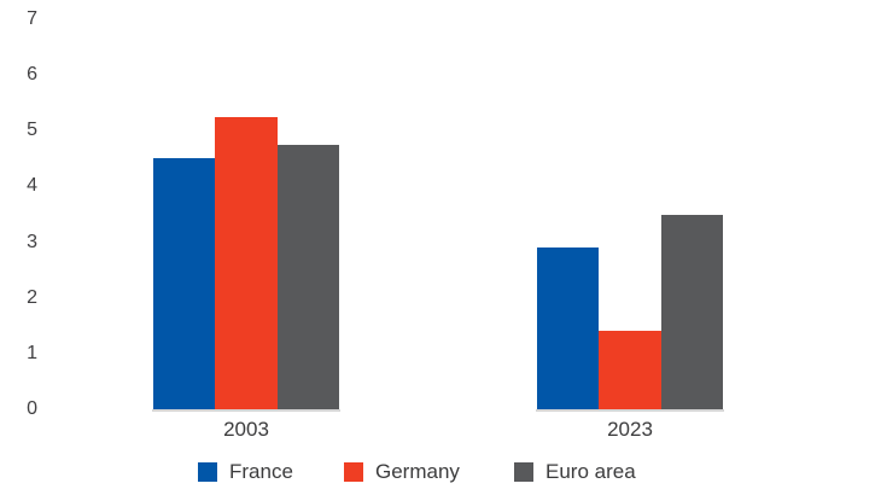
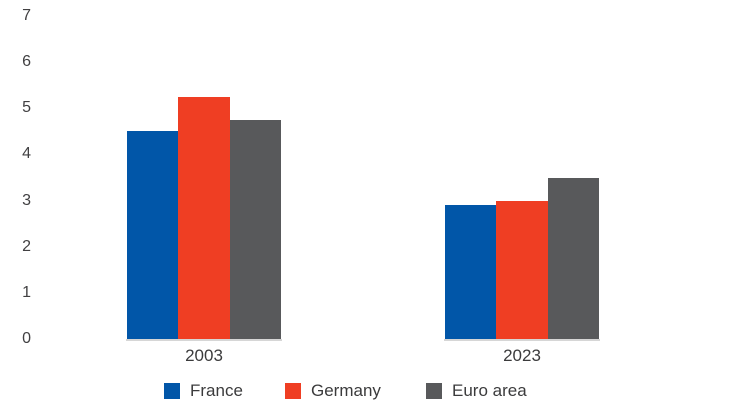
Germany/2023: 1.4 -> 3.0
